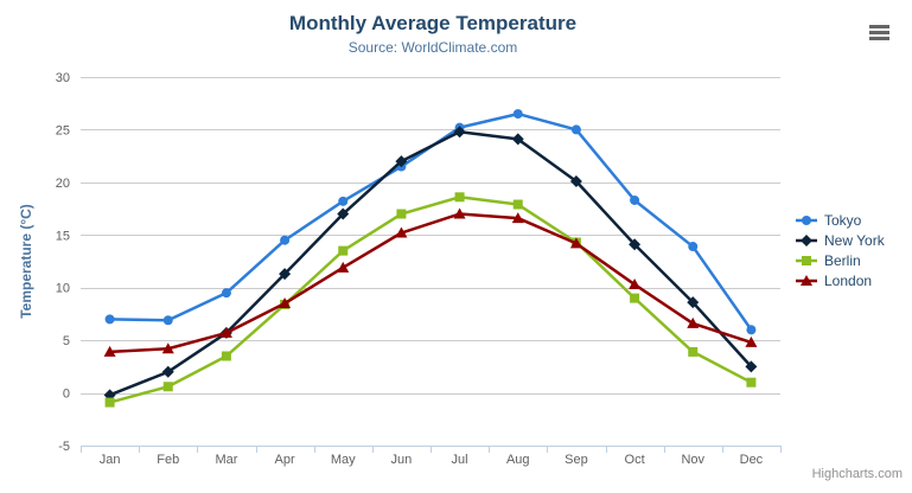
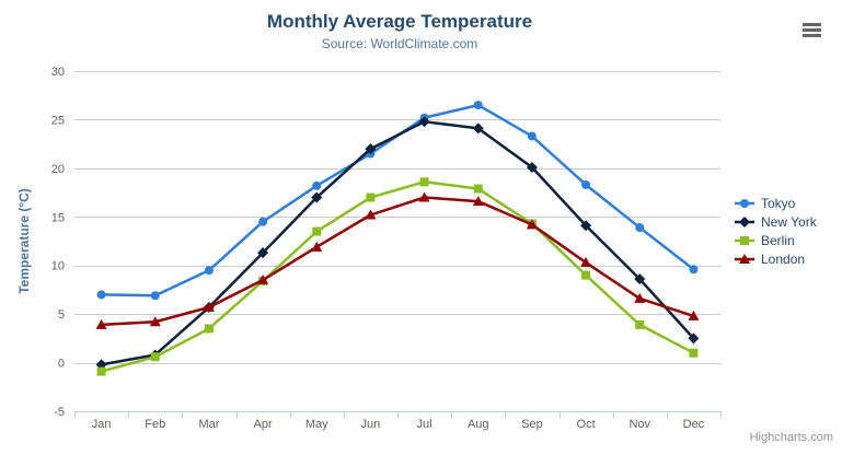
New York/Feb: 2 -> 1
Tokyo/Sep: 25 -> 23
Tokyo/Dec: 6 -> 10
